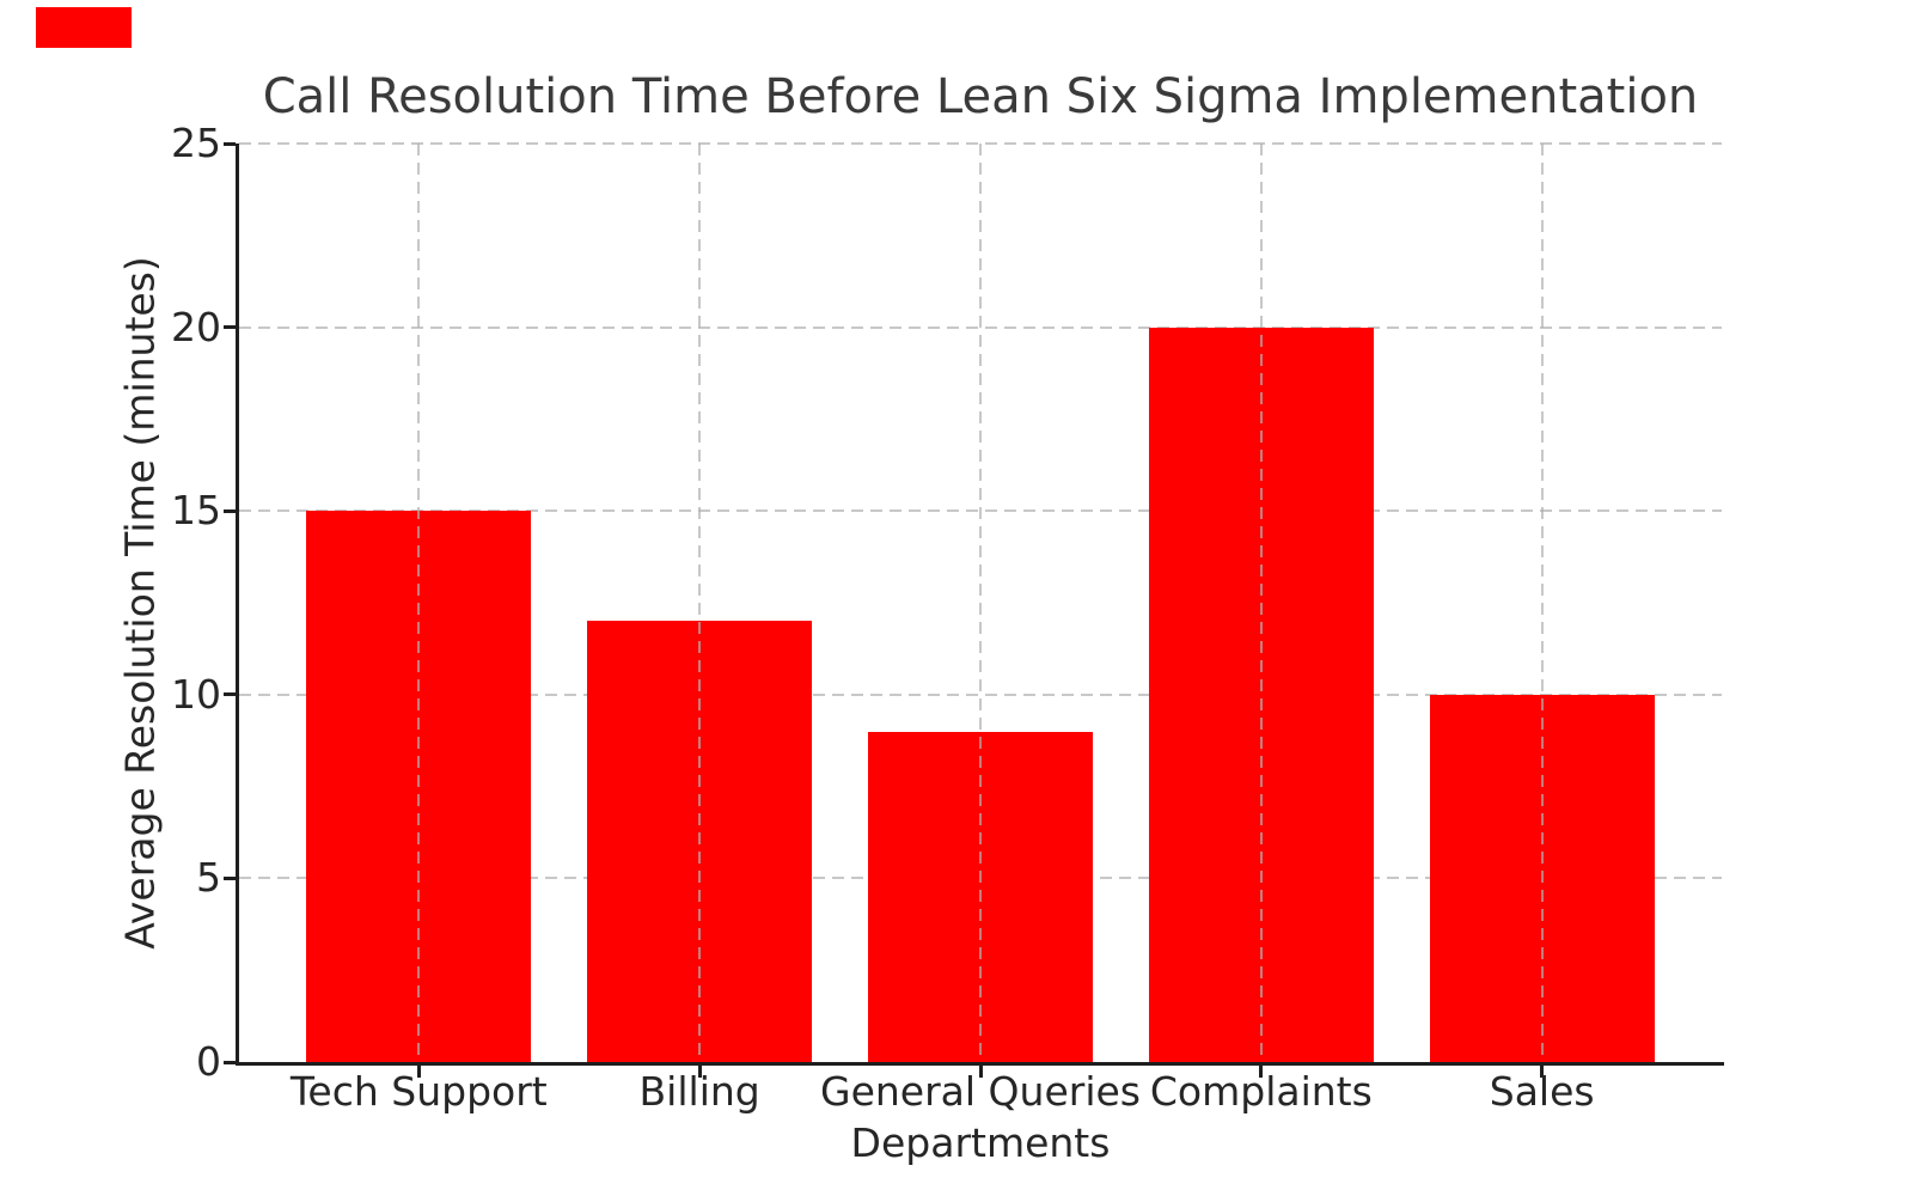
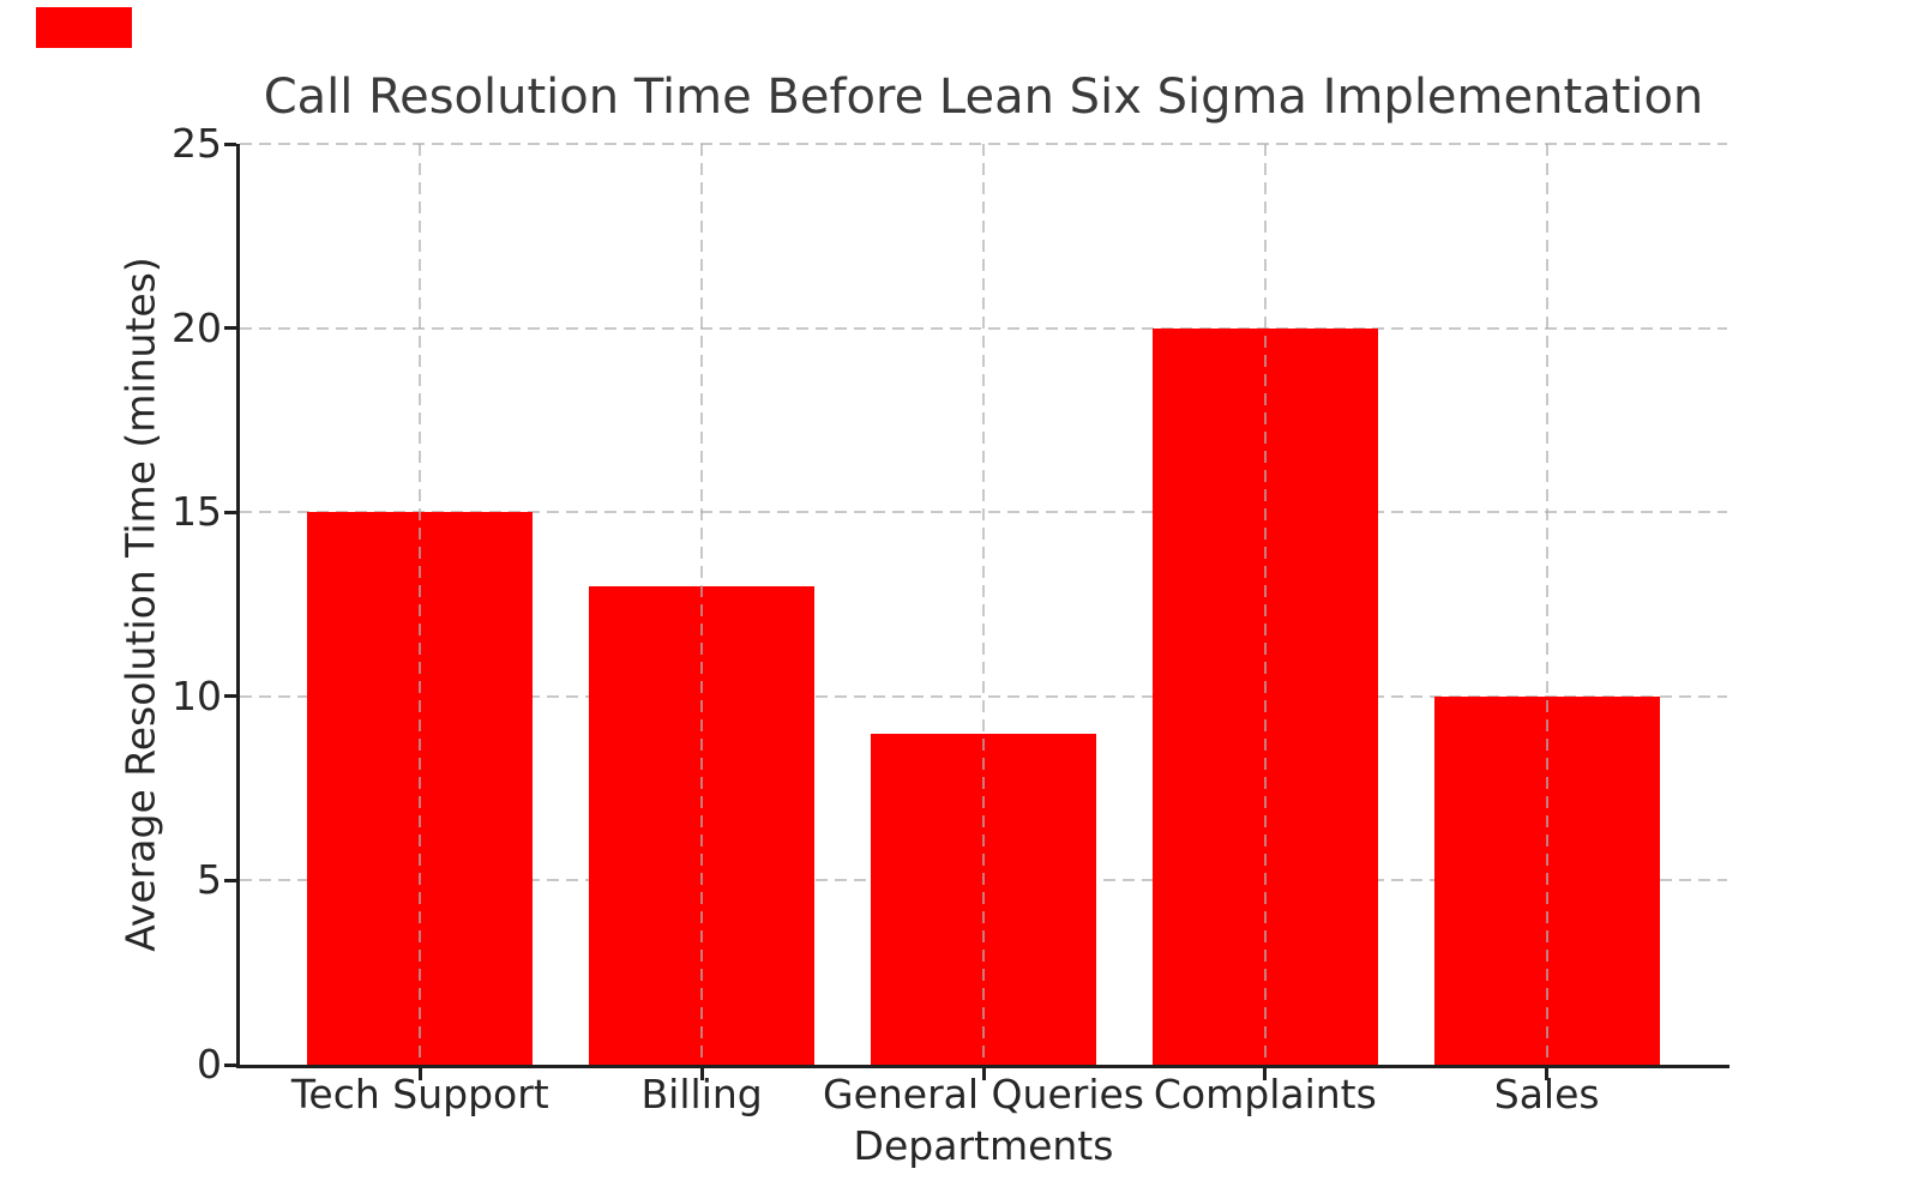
Billing: 12 -> 13
